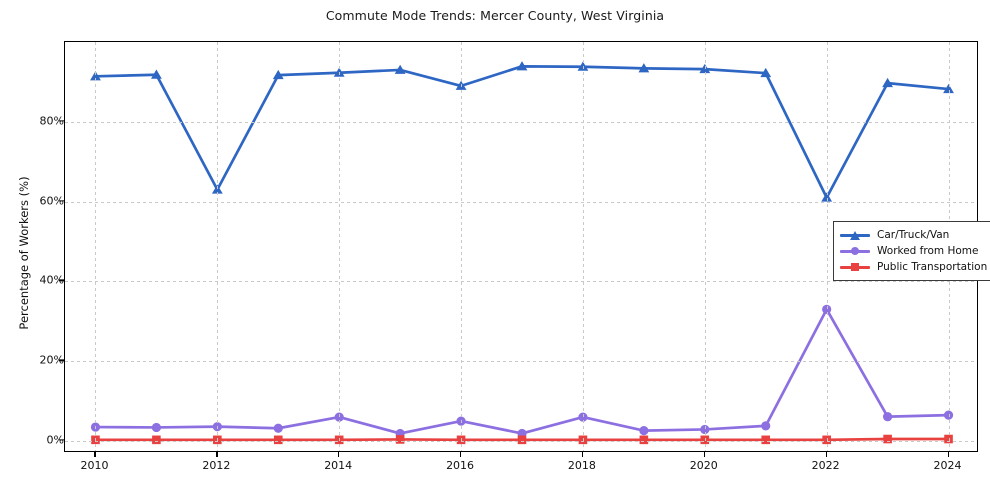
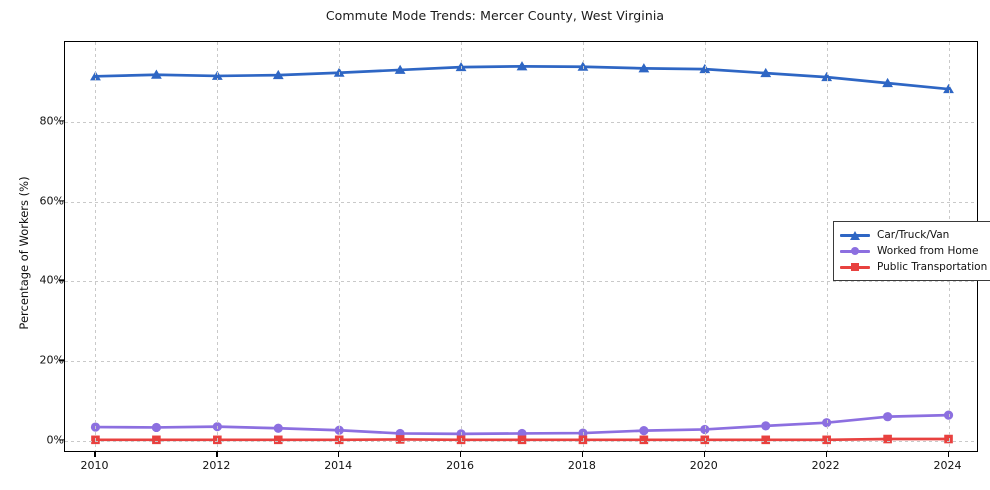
Car/Truck/Van/2012: 63% -> 92%
Worked from Home/2014: 6% -> 3%
Car/Truck/Van/2016: 89% -> 94%
Worked from Home/2016: 5% -> 2%
Worked from Home/2018: 6% -> 2%
Car/Truck/Van/2022: 61% -> 91%
Worked from Home/2022: 33% -> 5%
